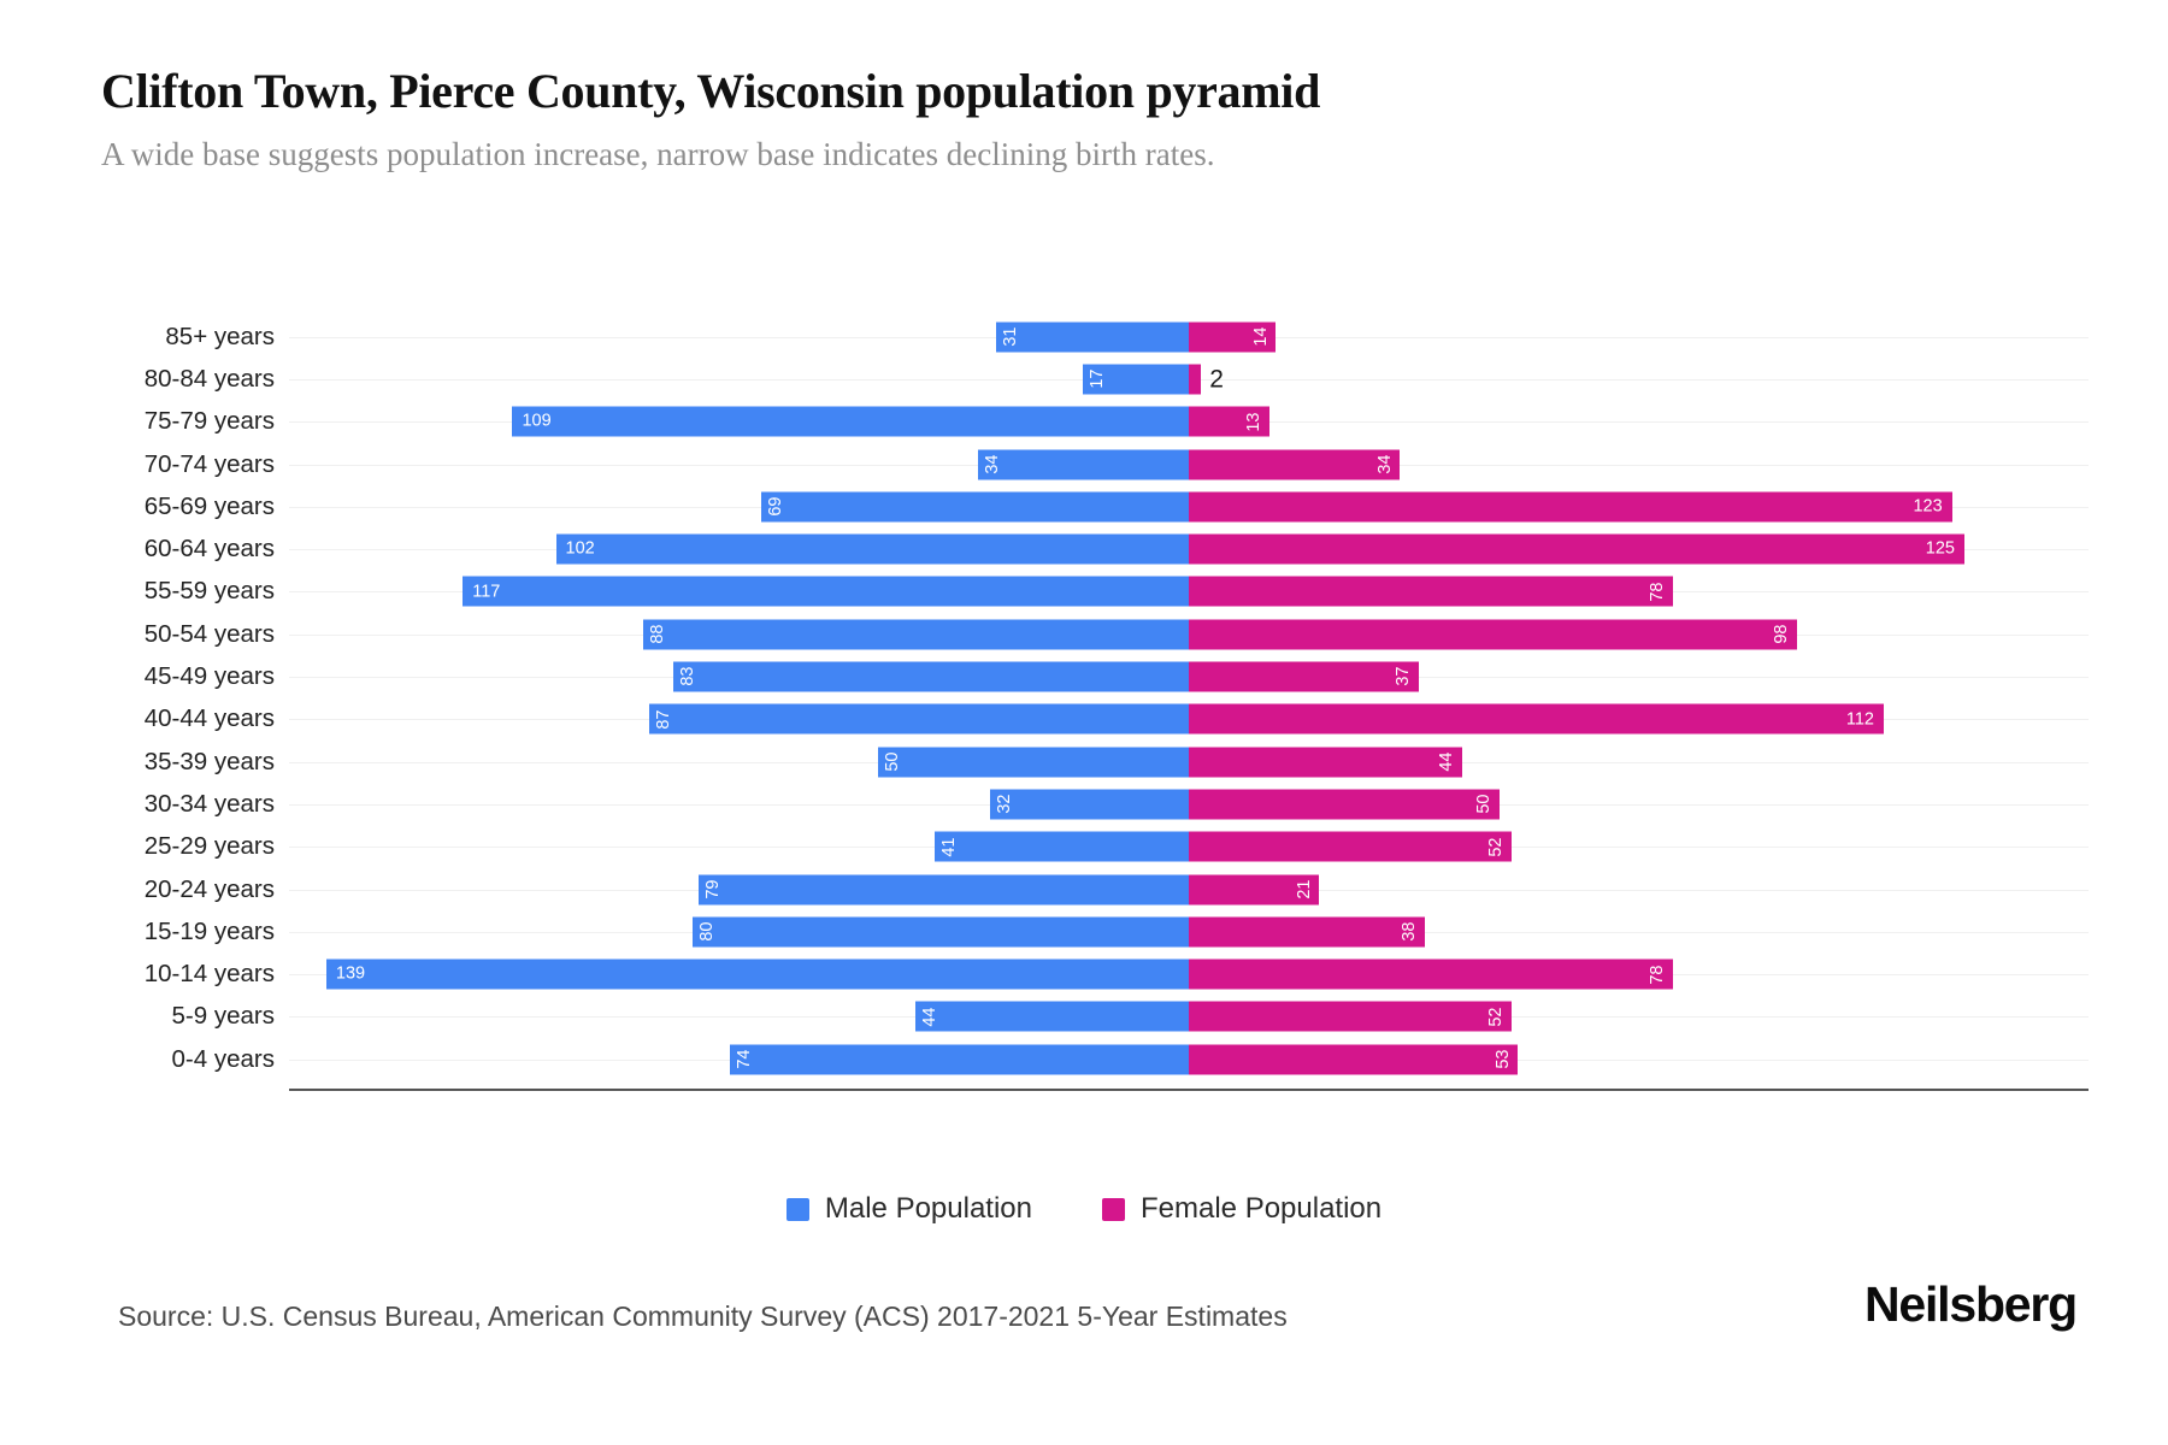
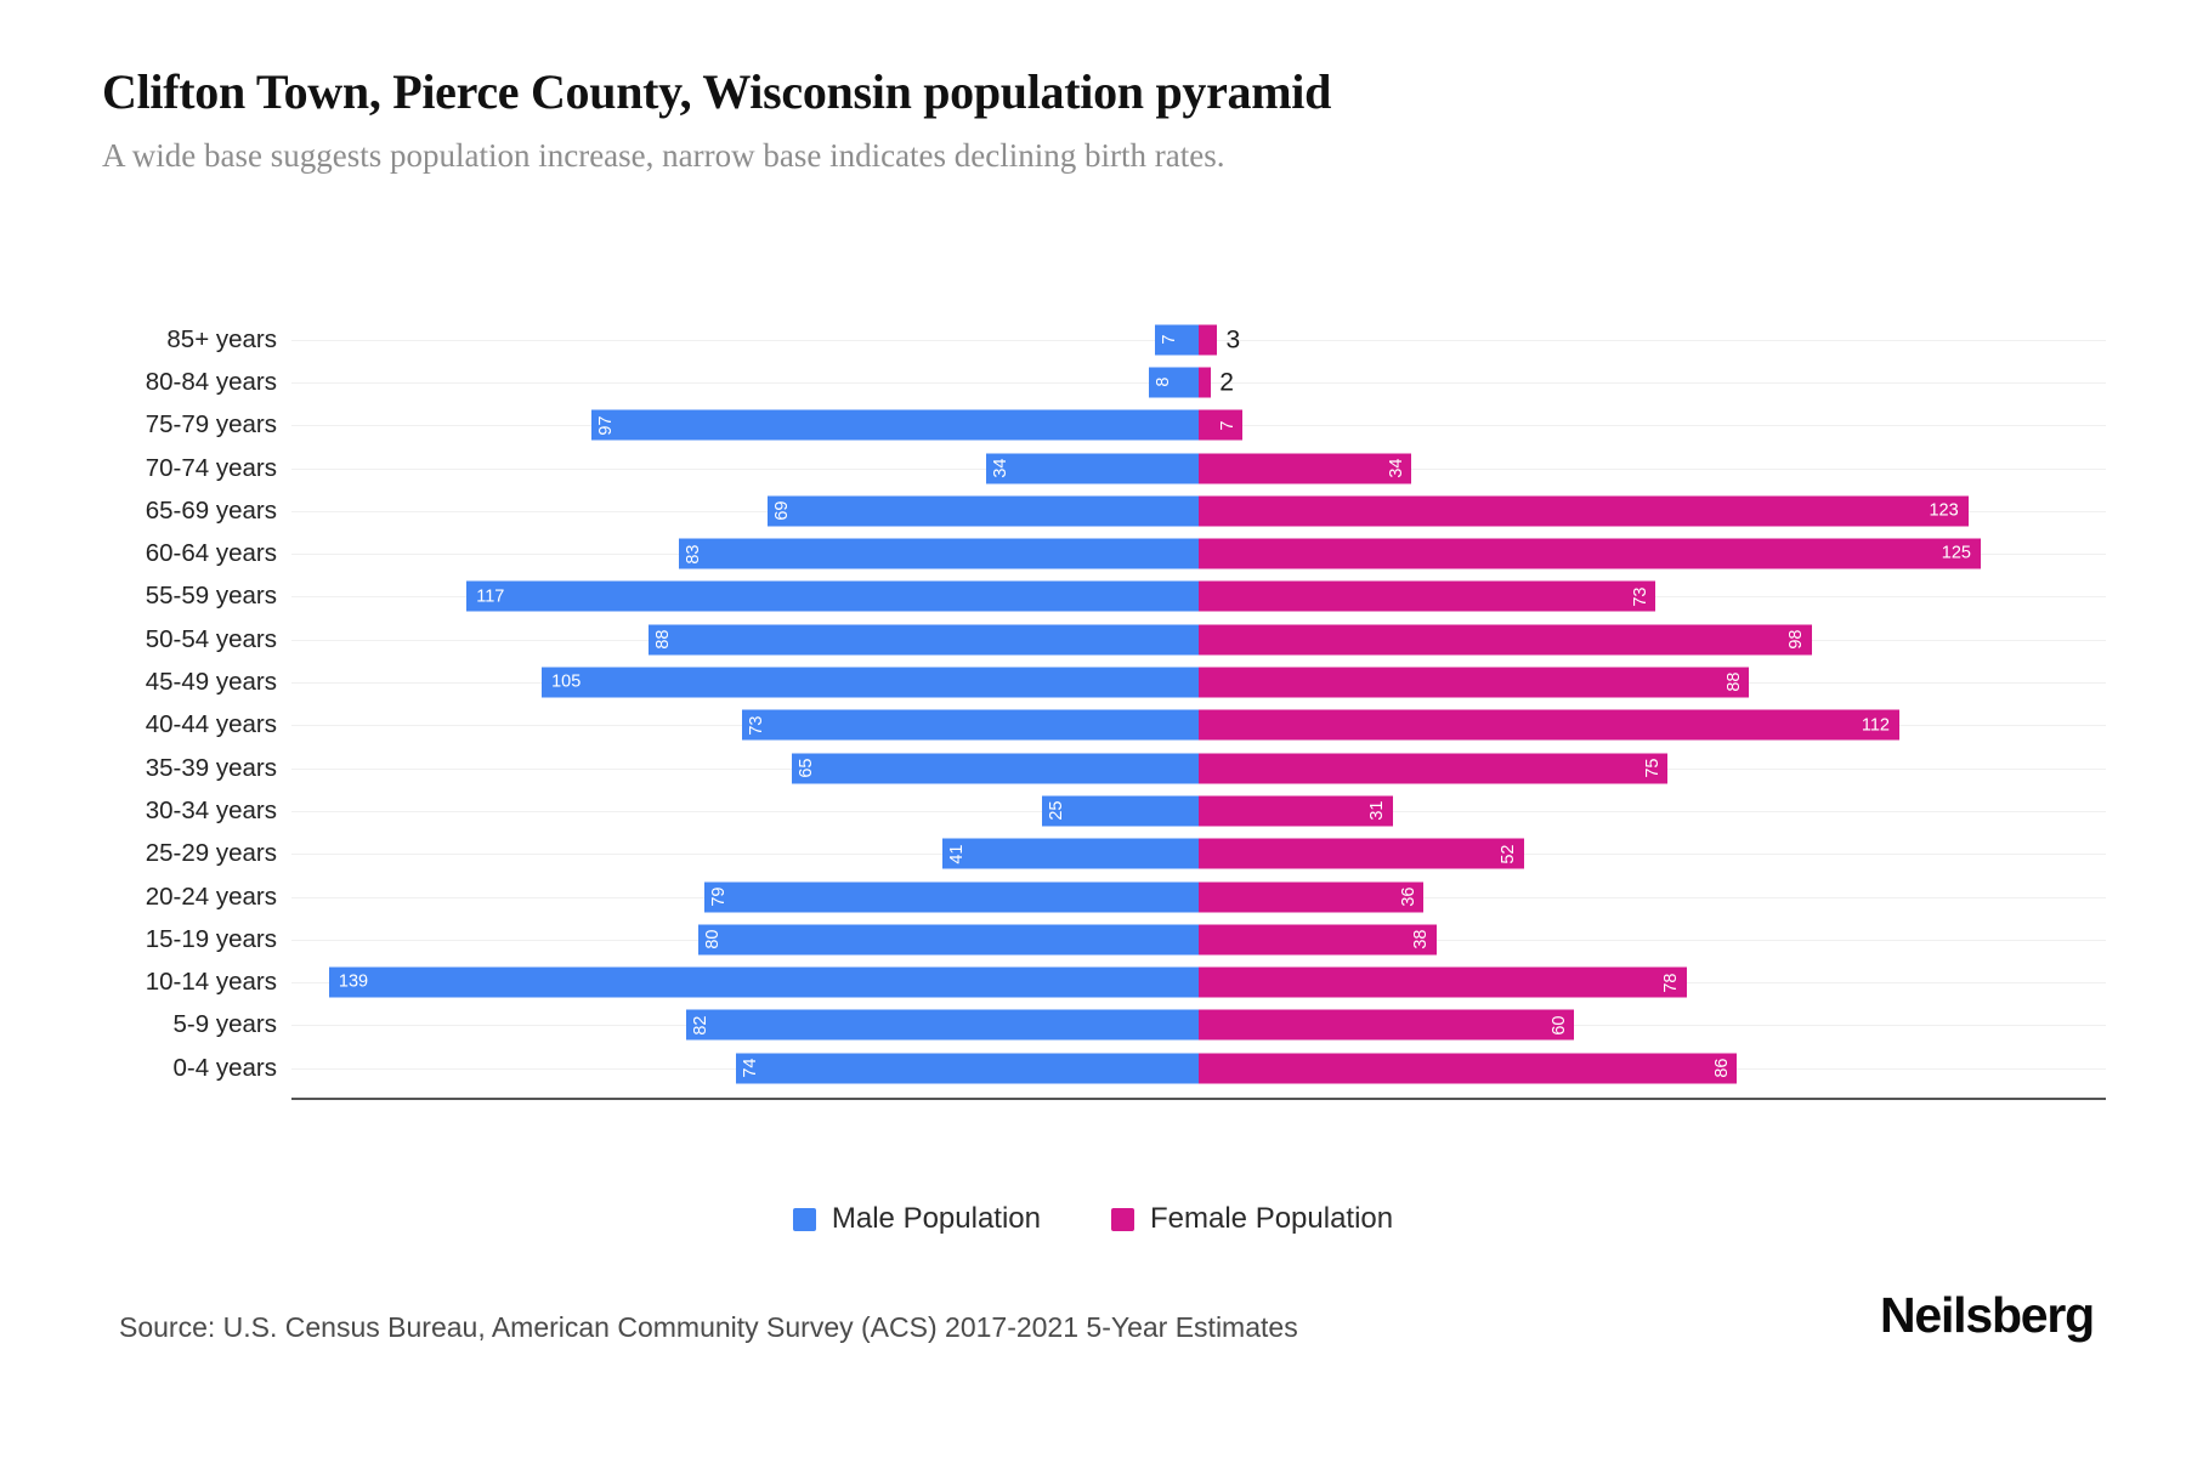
Male Population/85+ years: 31 -> 7
Female Population/85+ years: 14 -> 3
Male Population/80-84 years: 17 -> 8
Male Population/75-79 years: 109 -> 97
Female Population/75-79 years: 13 -> 7
Male Population/60-64 years: 102 -> 83
Female Population/55-59 years: 78 -> 73
Male Population/45-49 years: 83 -> 105
Female Population/45-49 years: 37 -> 88
Male Population/40-44 years: 87 -> 73
Male Population/35-39 years: 50 -> 65
Female Population/35-39 years: 44 -> 75
Male Population/30-34 years: 32 -> 25
Female Population/30-34 years: 50 -> 31
Female Population/20-24 years: 21 -> 36
Male Population/5-9 years: 44 -> 82
Female Population/5-9 years: 52 -> 60
Female Population/0-4 years: 53 -> 86
